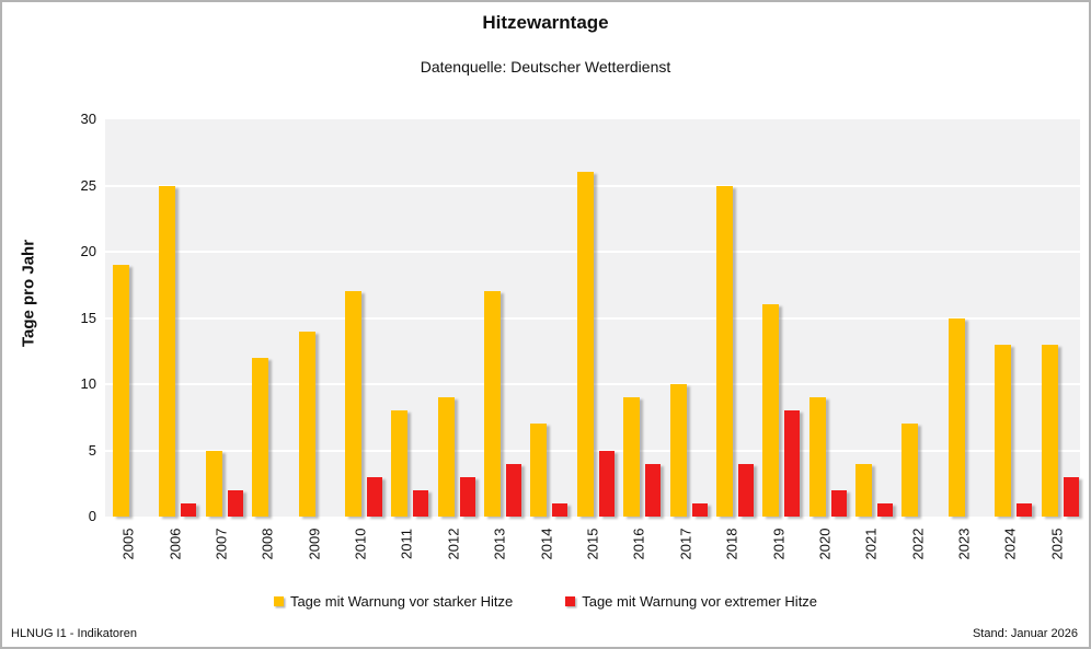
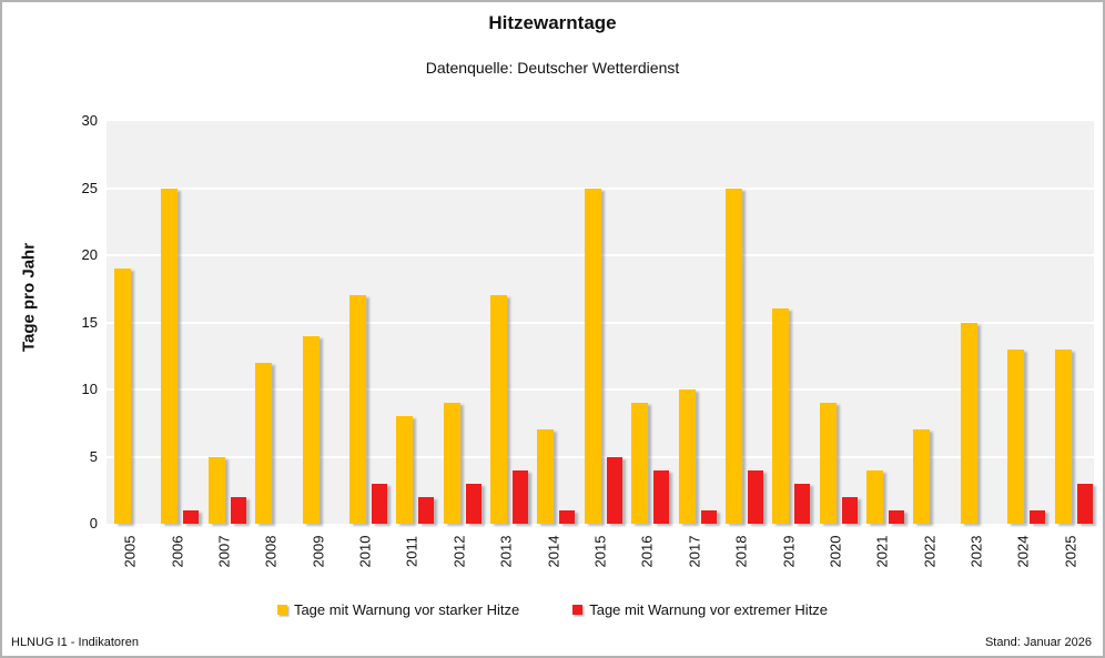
Tage mit Warnung vor starker Hitze/2015: 26 -> 25
Tage mit Warnung vor extremer Hitze/2019: 8 -> 3
